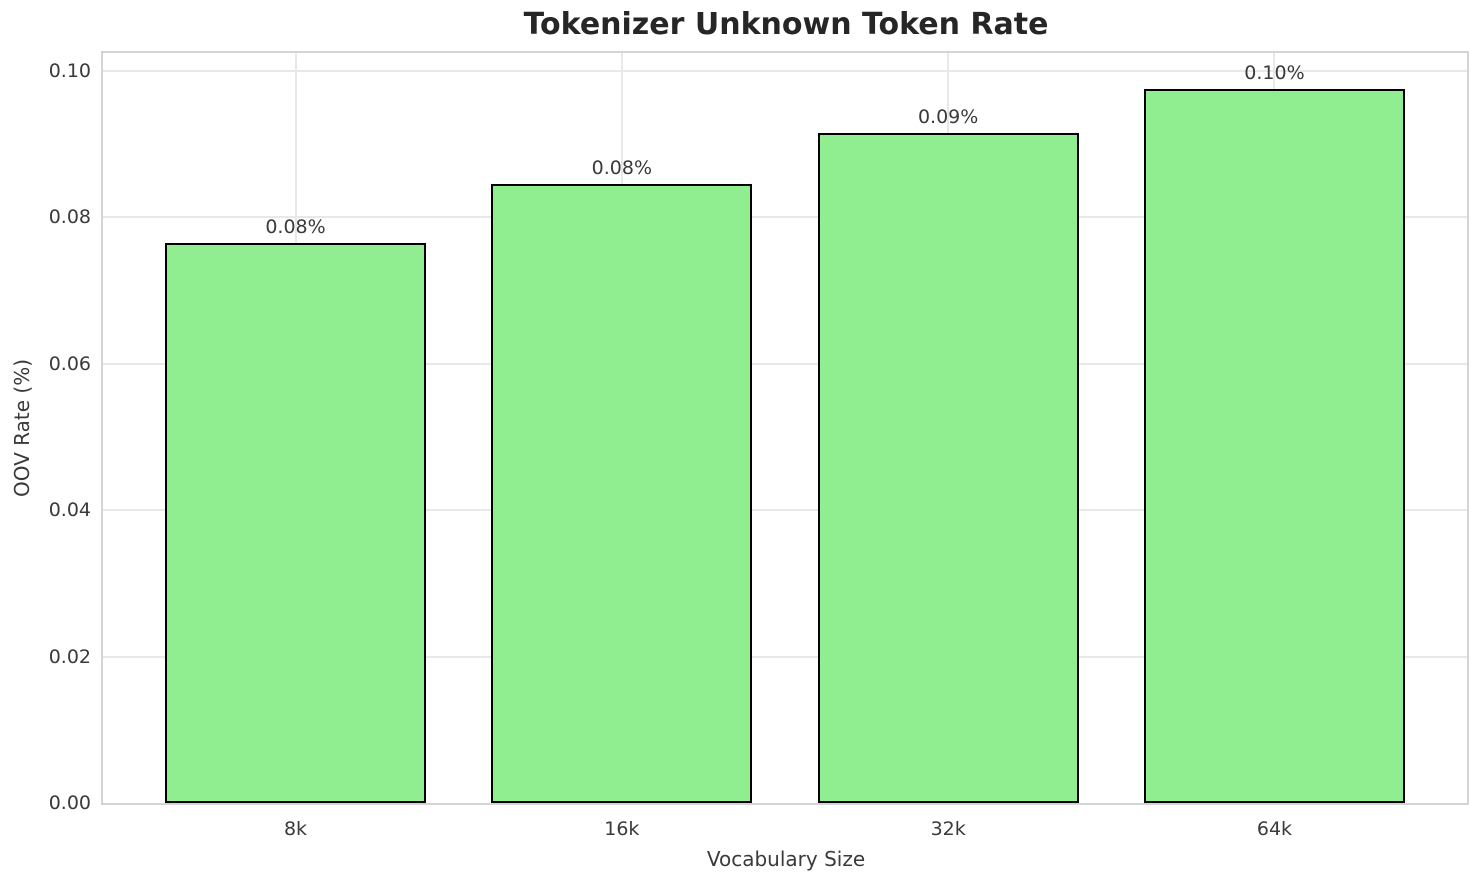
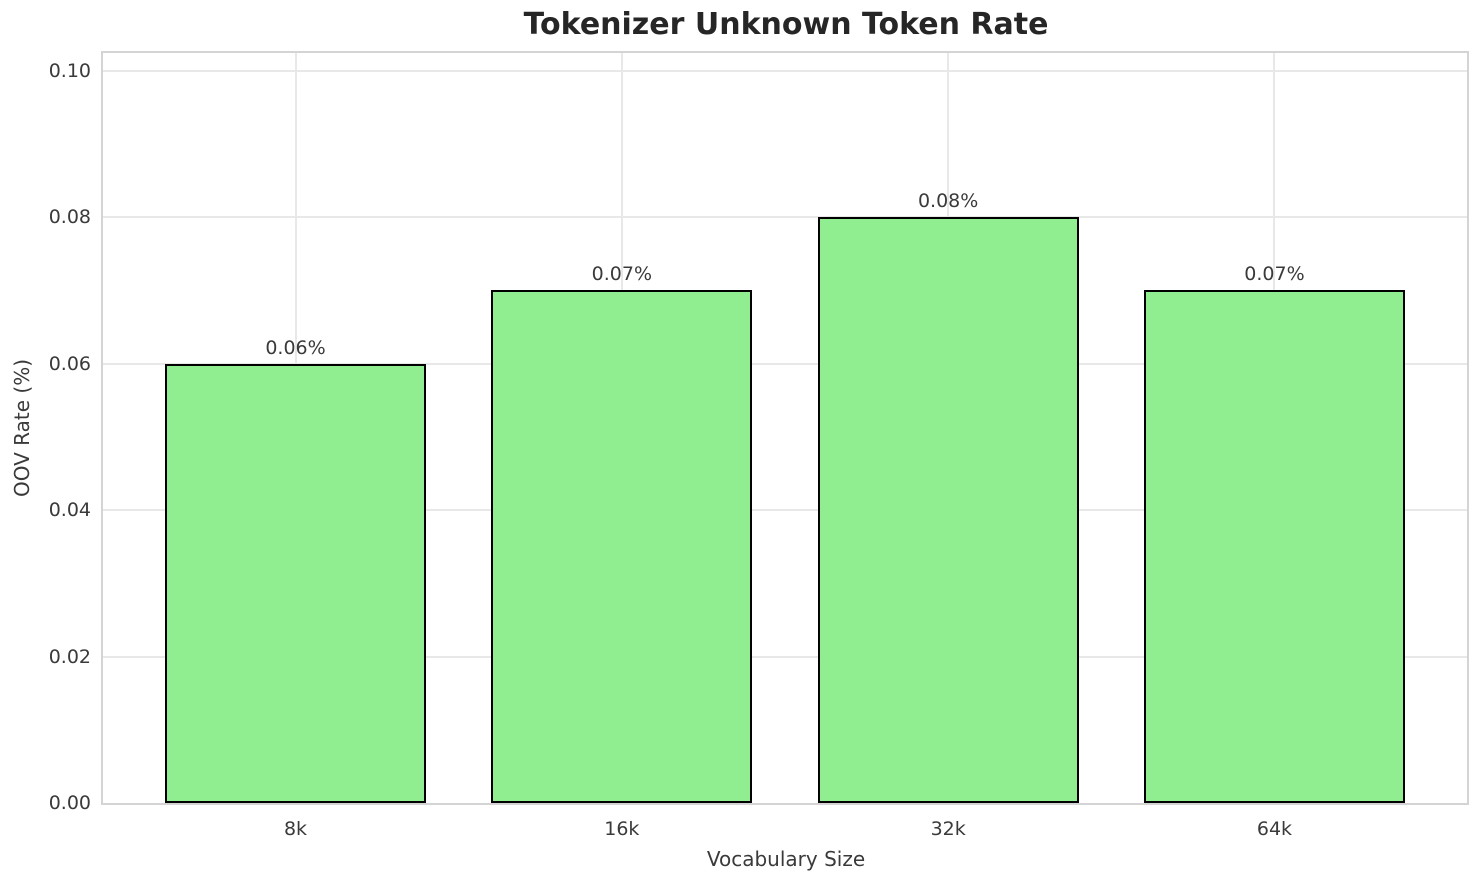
8k: 0.08% -> 0.06%
16k: 0.08% -> 0.07%
32k: 0.09% -> 0.08%
64k: 0.10% -> 0.07%
